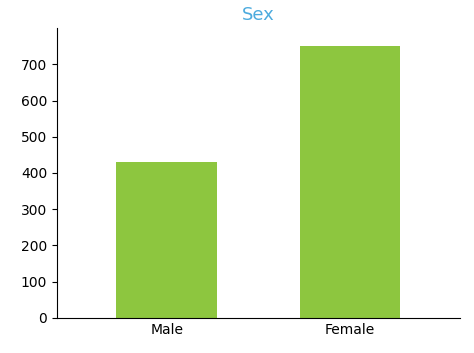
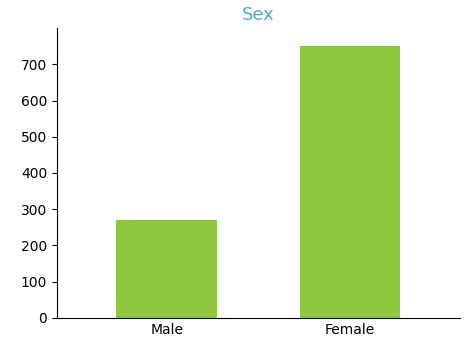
Male: 430 -> 270
